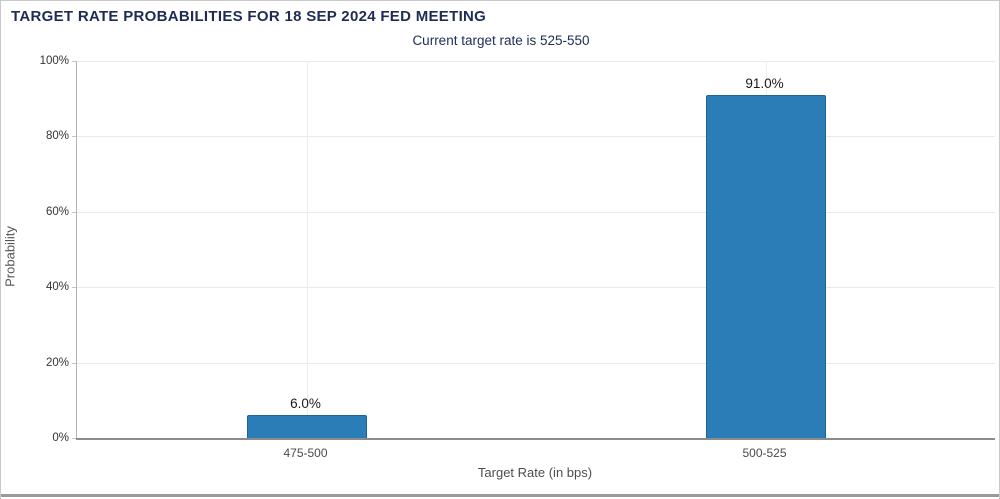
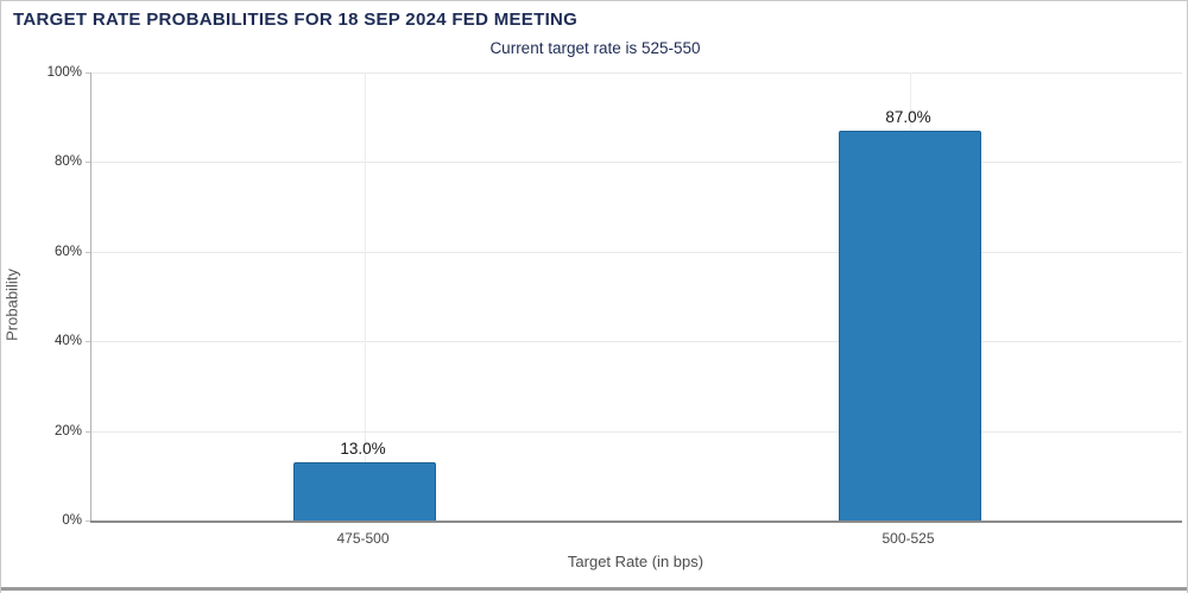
475-500: 6.0% -> 13.0%
500-525: 91.0% -> 87.0%
